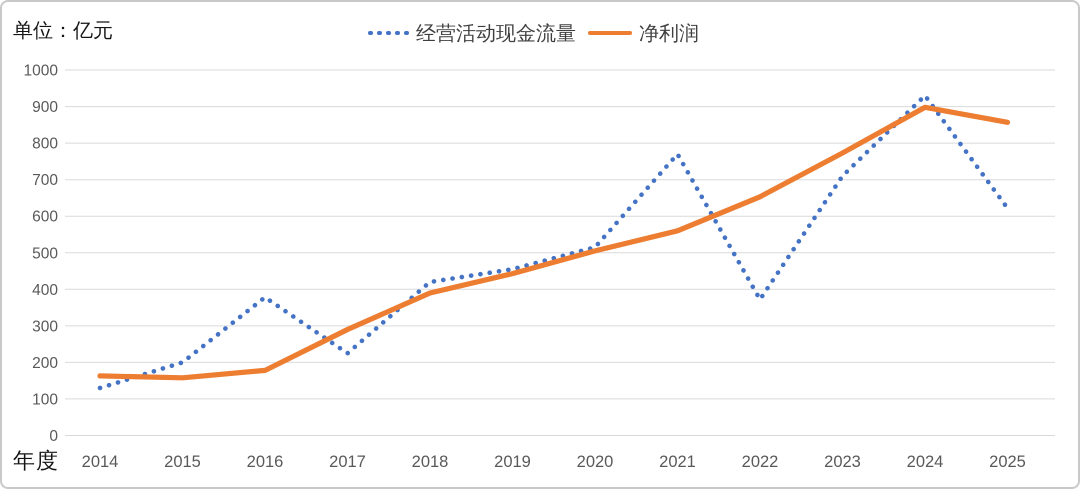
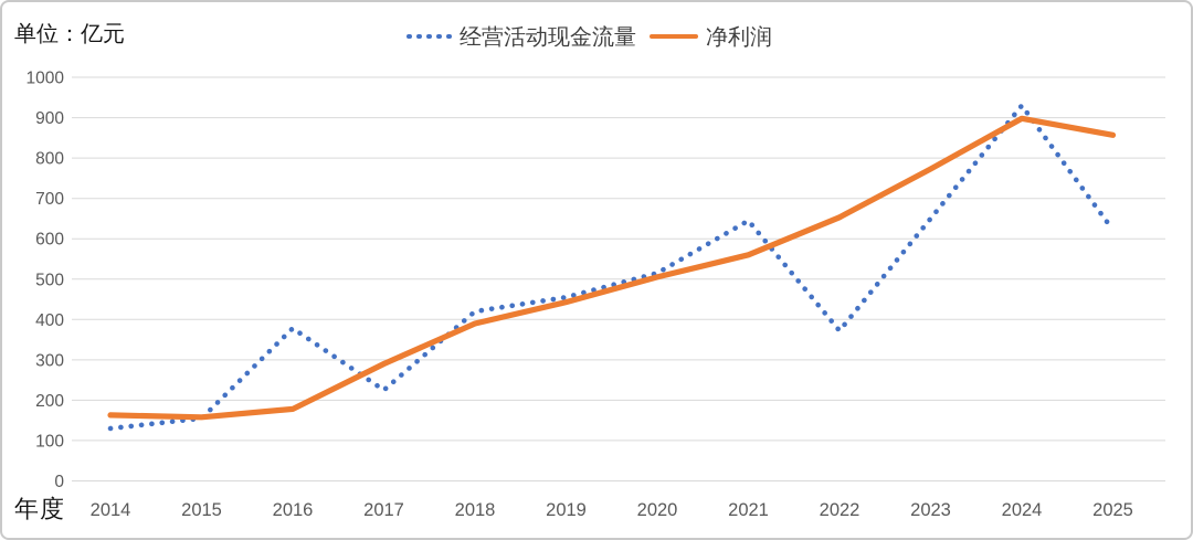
经营活动现金流量/2015: 200 -> 160
经营活动现金流量/2021: 770 -> 640
经营活动现金流量/2023: 710 -> 650
